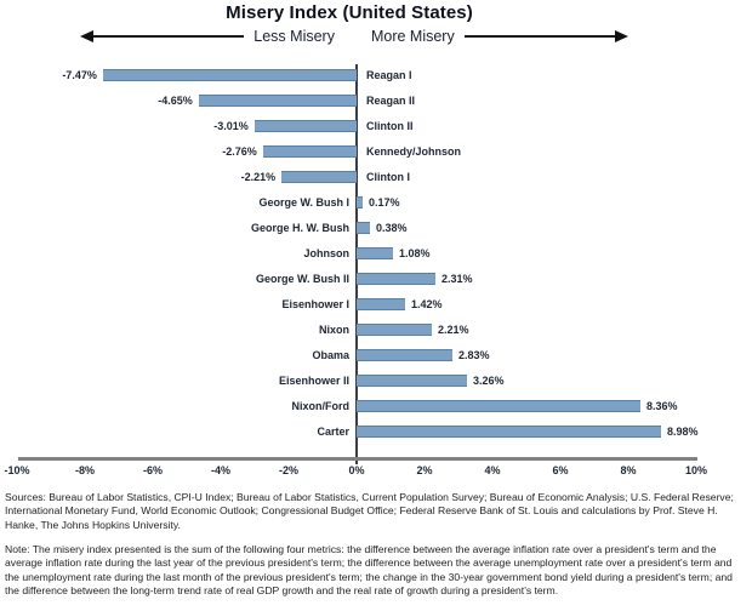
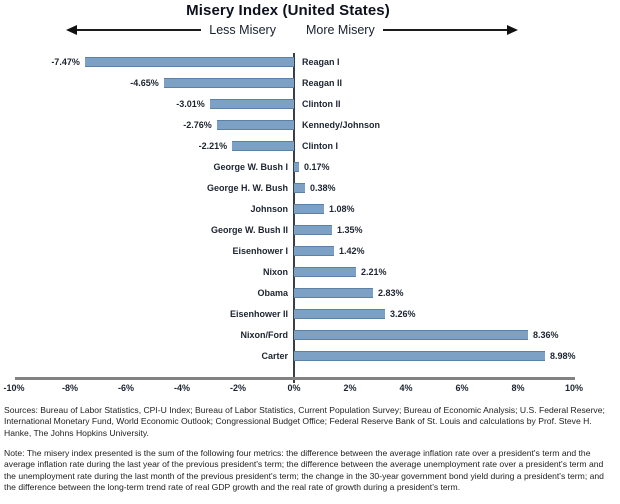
George W. Bush II: 2.31% -> 1.35%
